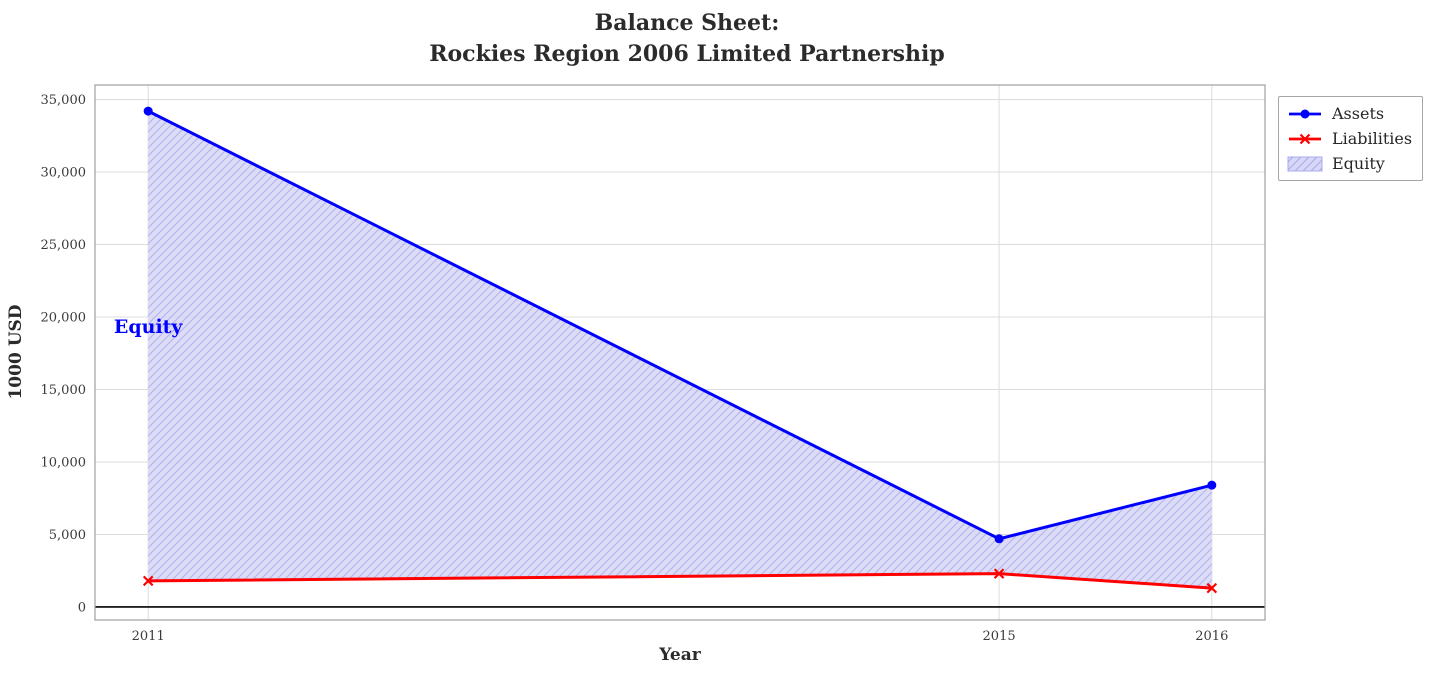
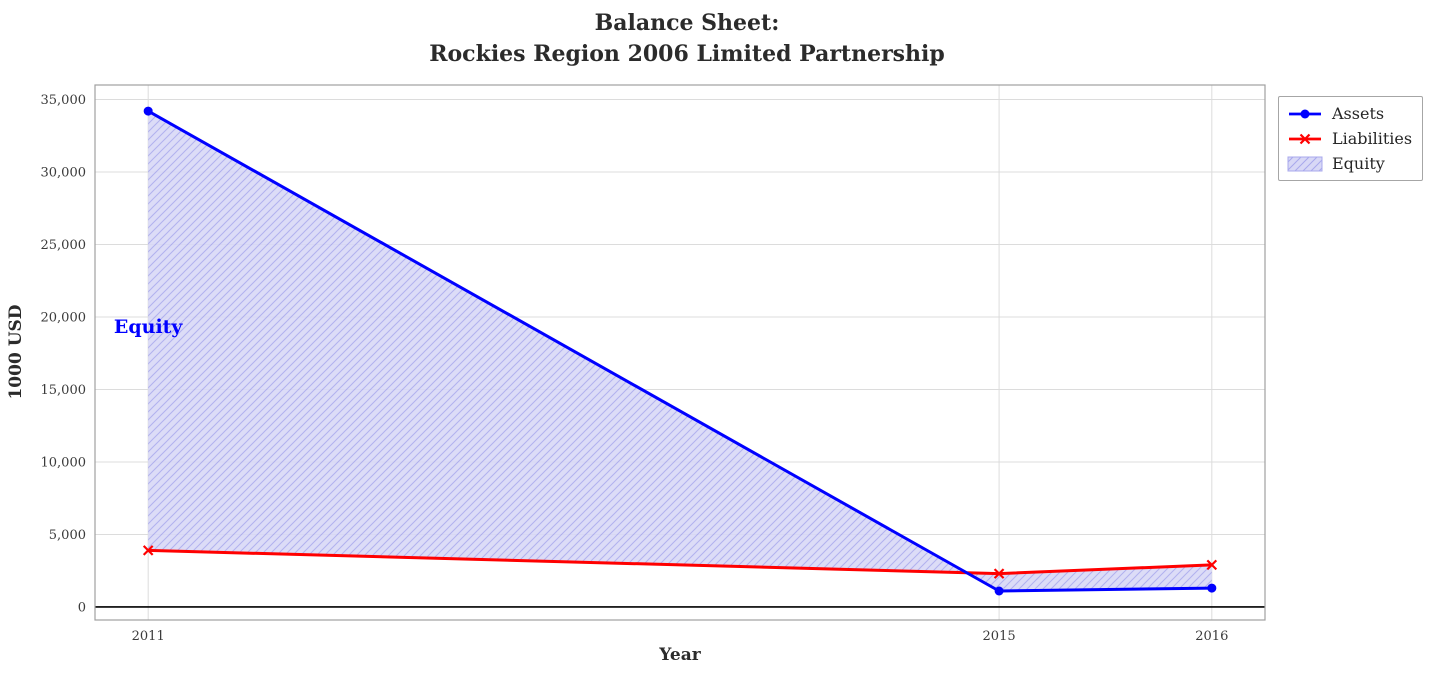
Liabilities/2011: 1800 -> 3900
Assets/2015: 4700 -> 1100
Assets/2016: 8400 -> 1300
Liabilities/2016: 1300 -> 2900
